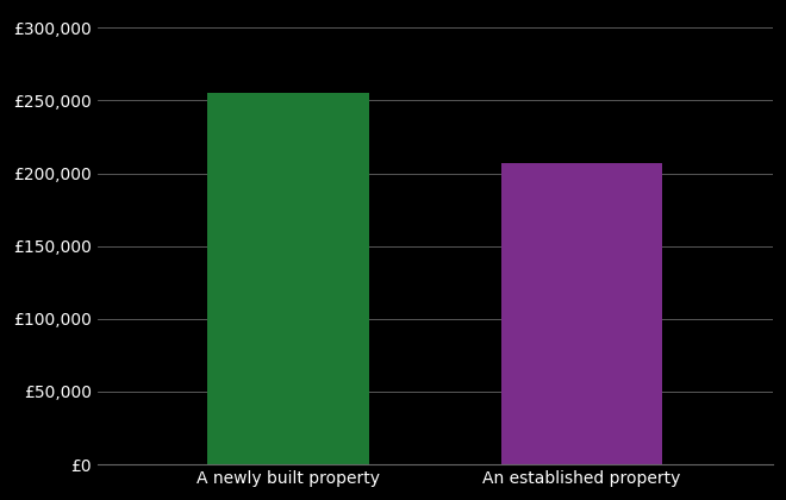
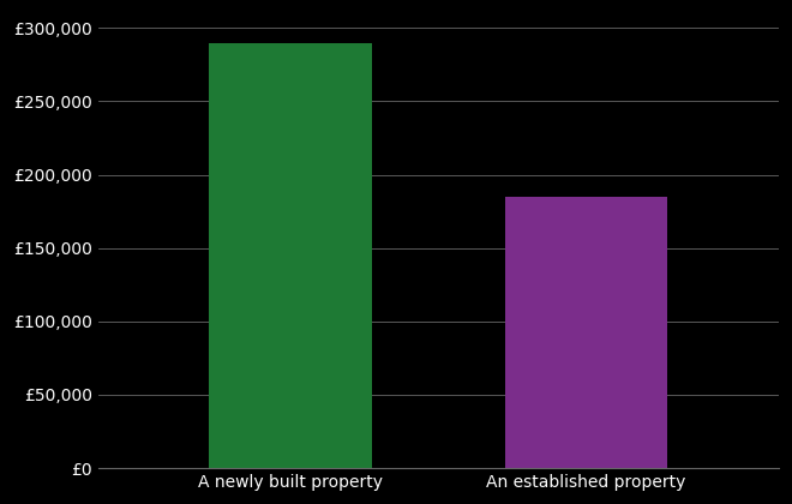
A newly built property: £255,000 -> £290,000
An established property: £207,000 -> £185,000
